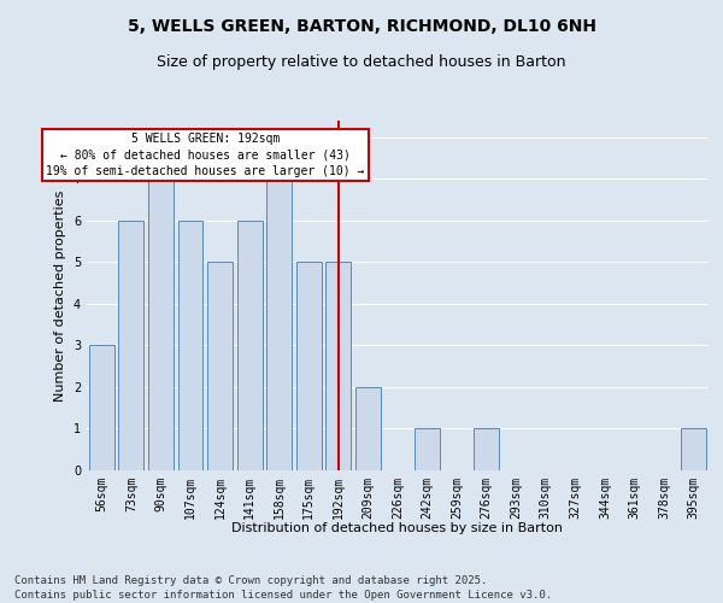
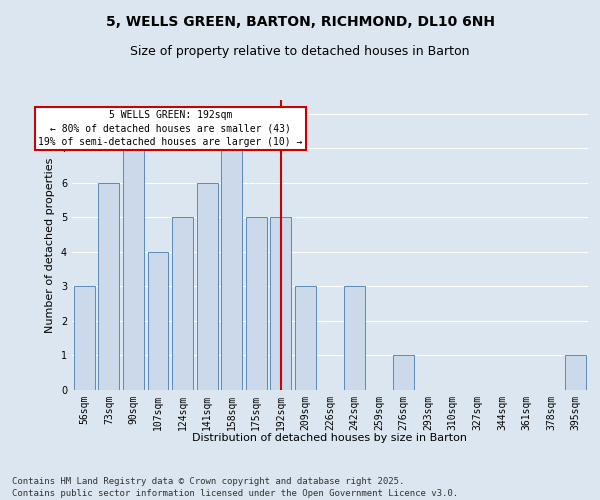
107sqm: 6 -> 4
209sqm: 2 -> 3
242sqm: 1 -> 3
